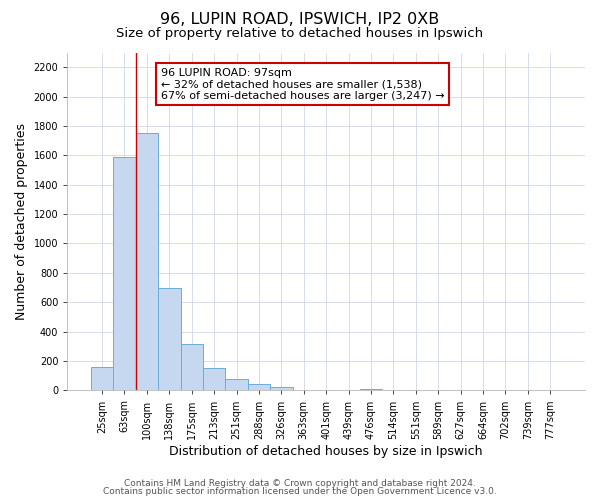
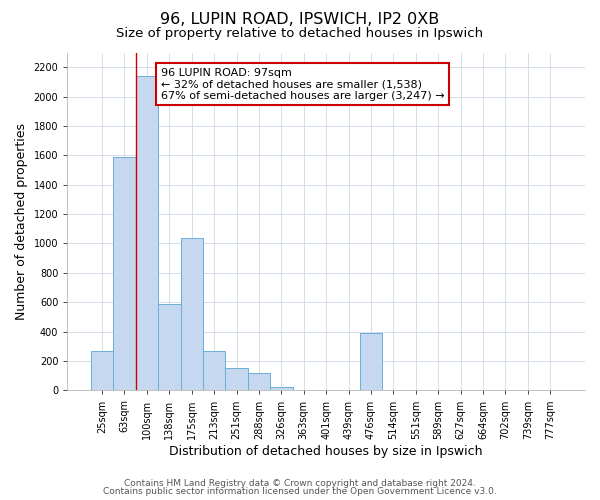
25sqm: 160 -> 270
100sqm: 1760 -> 2140
138sqm: 700 -> 590
175sqm: 320 -> 1040
213sqm: 160 -> 270
251sqm: 80 -> 150
288sqm: 40 -> 120
476sqm: 10 -> 390
